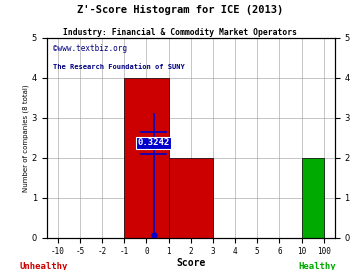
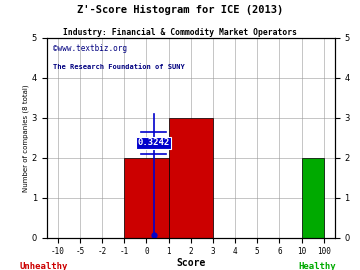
0: 4 -> 2
2: 2 -> 3
